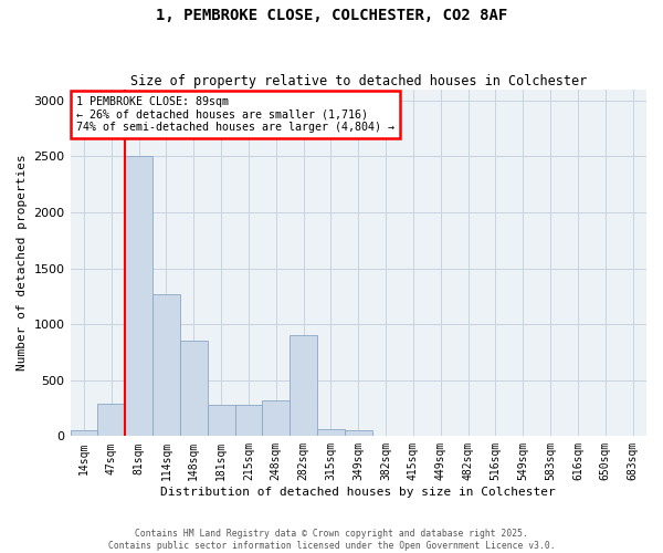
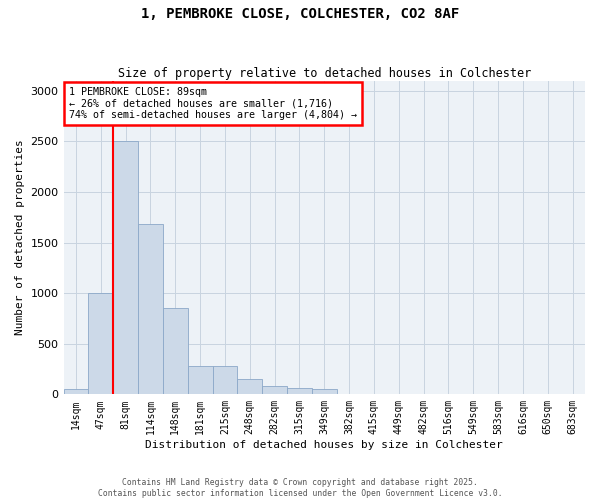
47sqm: 290 -> 1000
114sqm: 1270 -> 1680
248sqm: 320 -> 150
282sqm: 900 -> 80
